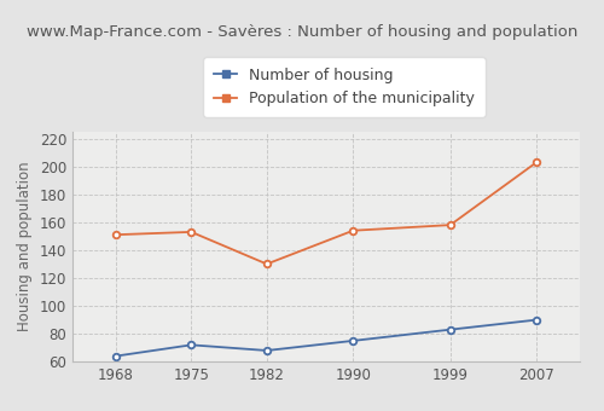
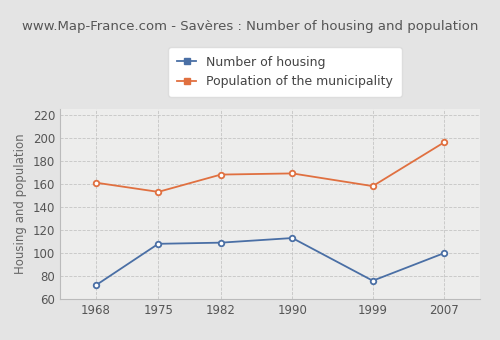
Number of housing/1968: 64 -> 72
Population of the municipality/1968: 151 -> 161
Number of housing/1975: 72 -> 108
Number of housing/1982: 68 -> 109
Population of the municipality/1982: 130 -> 168
Number of housing/1990: 75 -> 113
Population of the municipality/1990: 154 -> 169
Number of housing/1999: 83 -> 76
Number of housing/2007: 90 -> 100
Population of the municipality/2007: 203 -> 196
